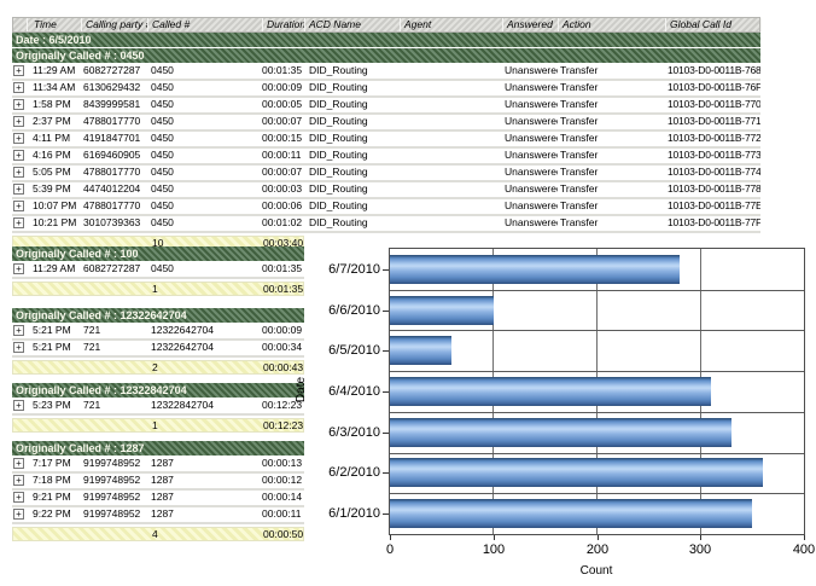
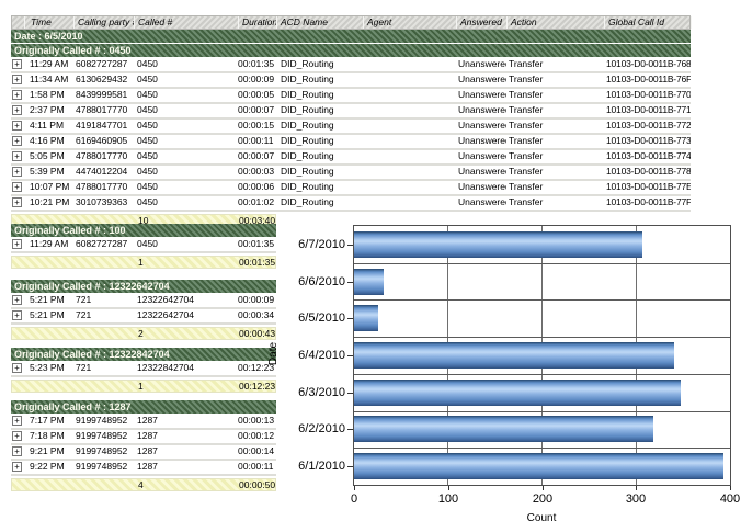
6/7/2010: 280 -> 310
6/6/2010: 100 -> 30
6/5/2010: 60 -> 30
6/4/2010: 310 -> 340
6/3/2010: 330 -> 350
6/2/2010: 360 -> 320
6/1/2010: 350 -> 390
